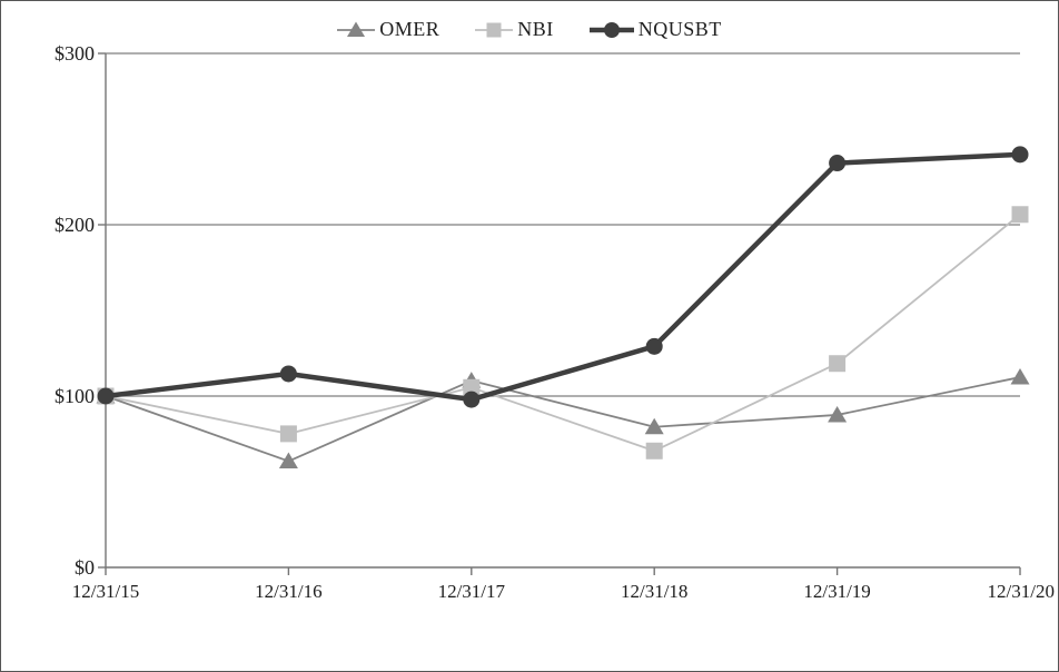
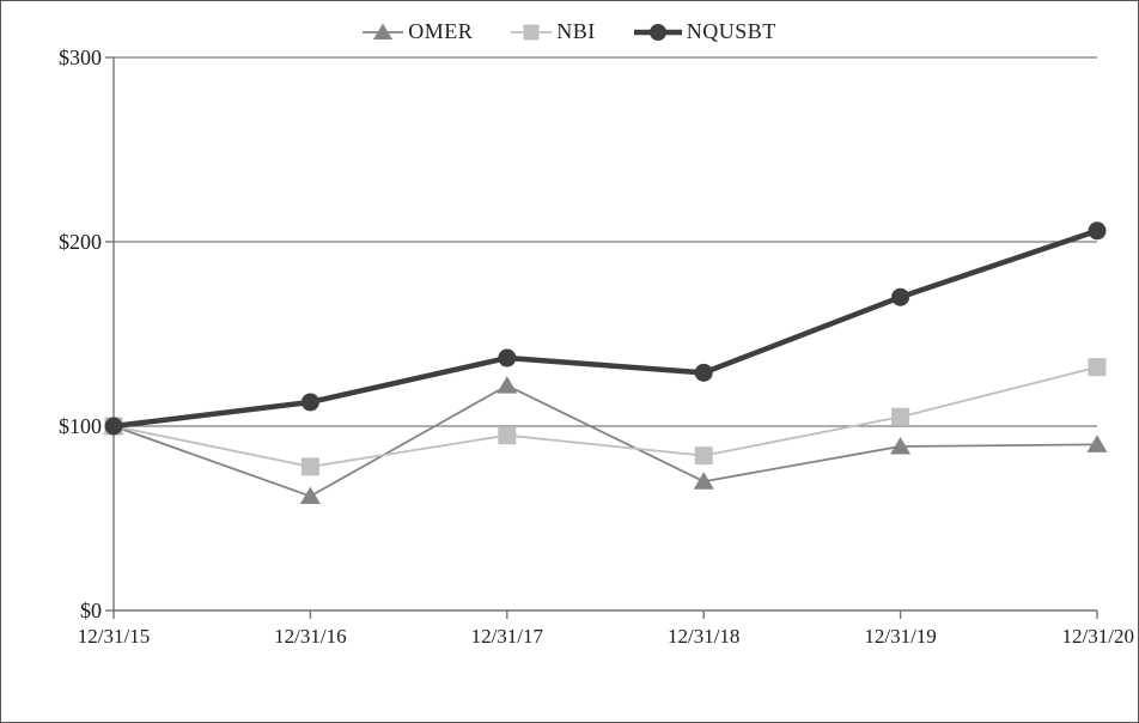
OMER/12/31/17: $109 -> $122
NBI/12/31/17: $105 -> $95
NQUSBT/12/31/17: $98 -> $137
OMER/12/31/18: $82 -> $70
NBI/12/31/18: $68 -> $84
NBI/12/31/19: $119 -> $105
NQUSBT/12/31/19: $236 -> $170
OMER/12/31/20: $111 -> $90
NBI/12/31/20: $206 -> $132
NQUSBT/12/31/20: $241 -> $206
